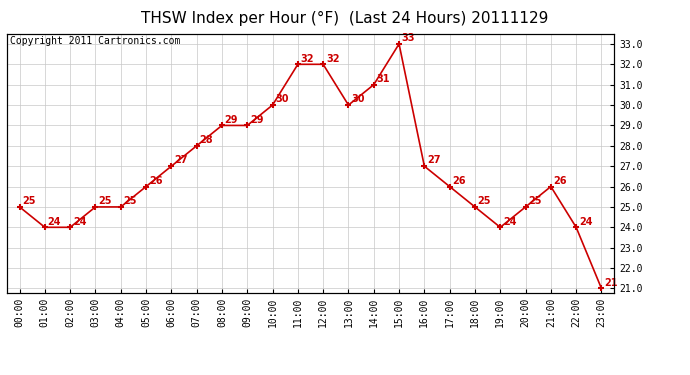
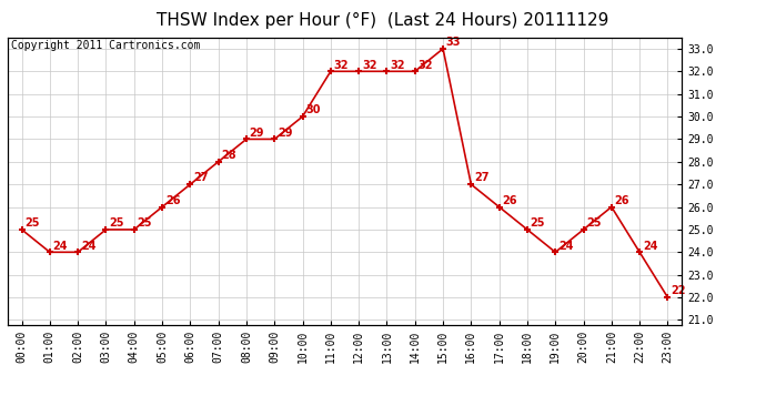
13:00: 30 -> 32
14:00: 31 -> 32
23:00: 21 -> 22
